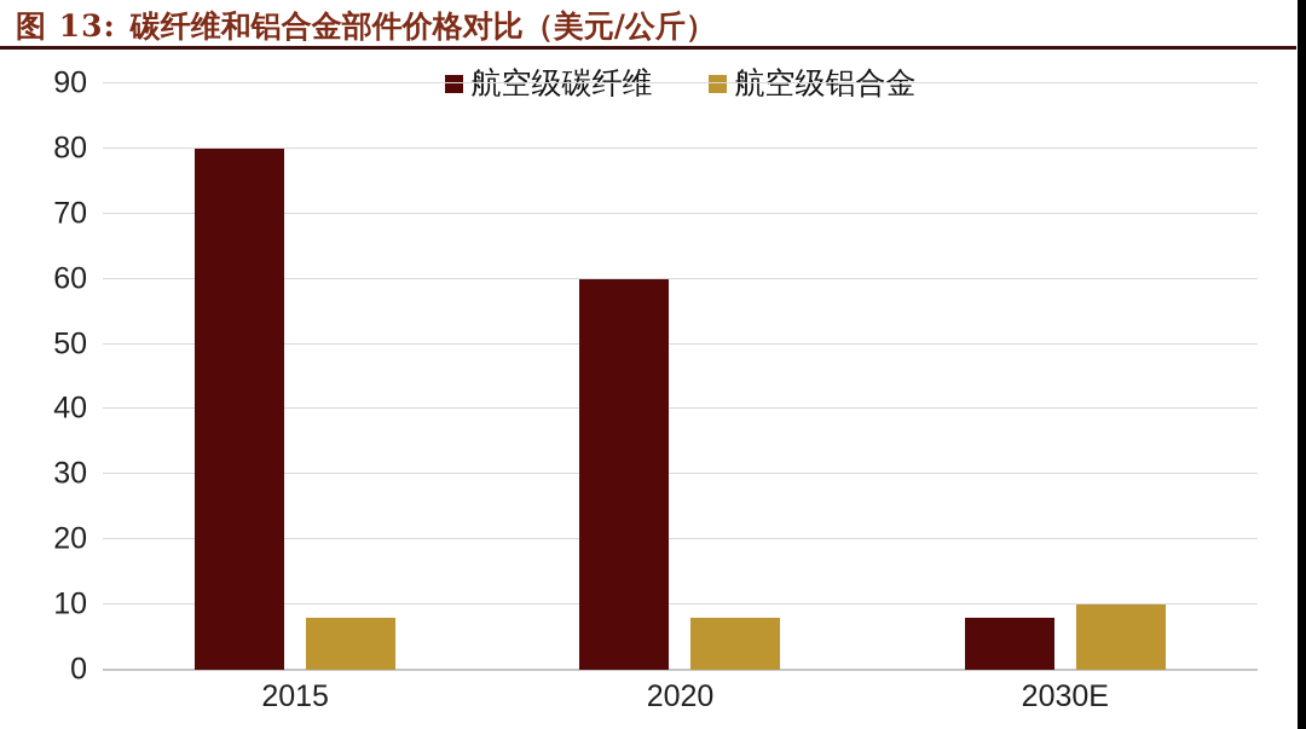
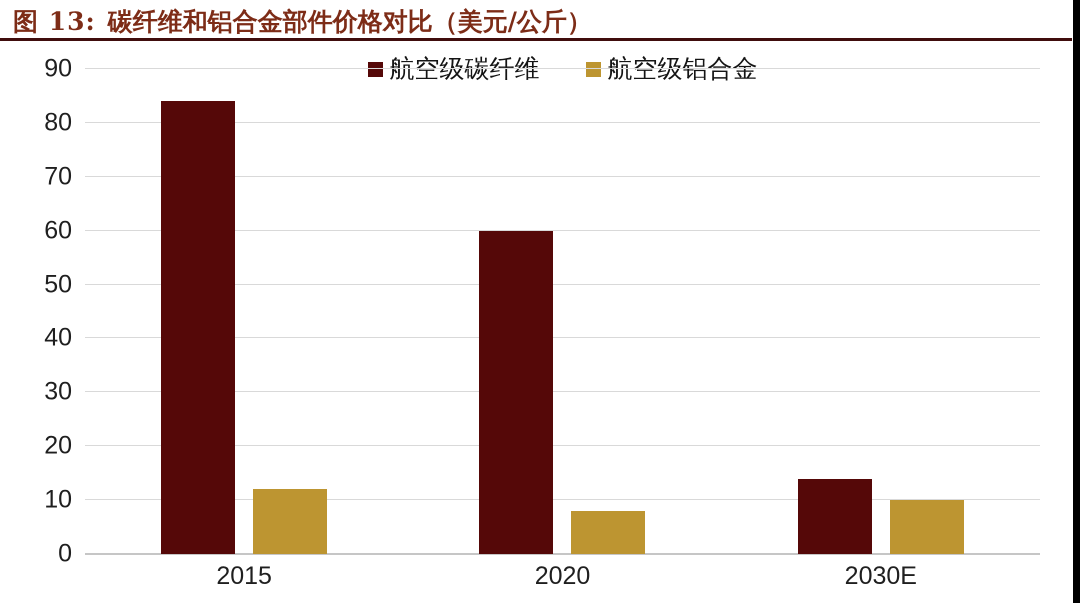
航空级碳纤维/2015: 80 -> 84
航空级铝合金/2015: 8 -> 12
航空级碳纤维/2030E: 8 -> 14
